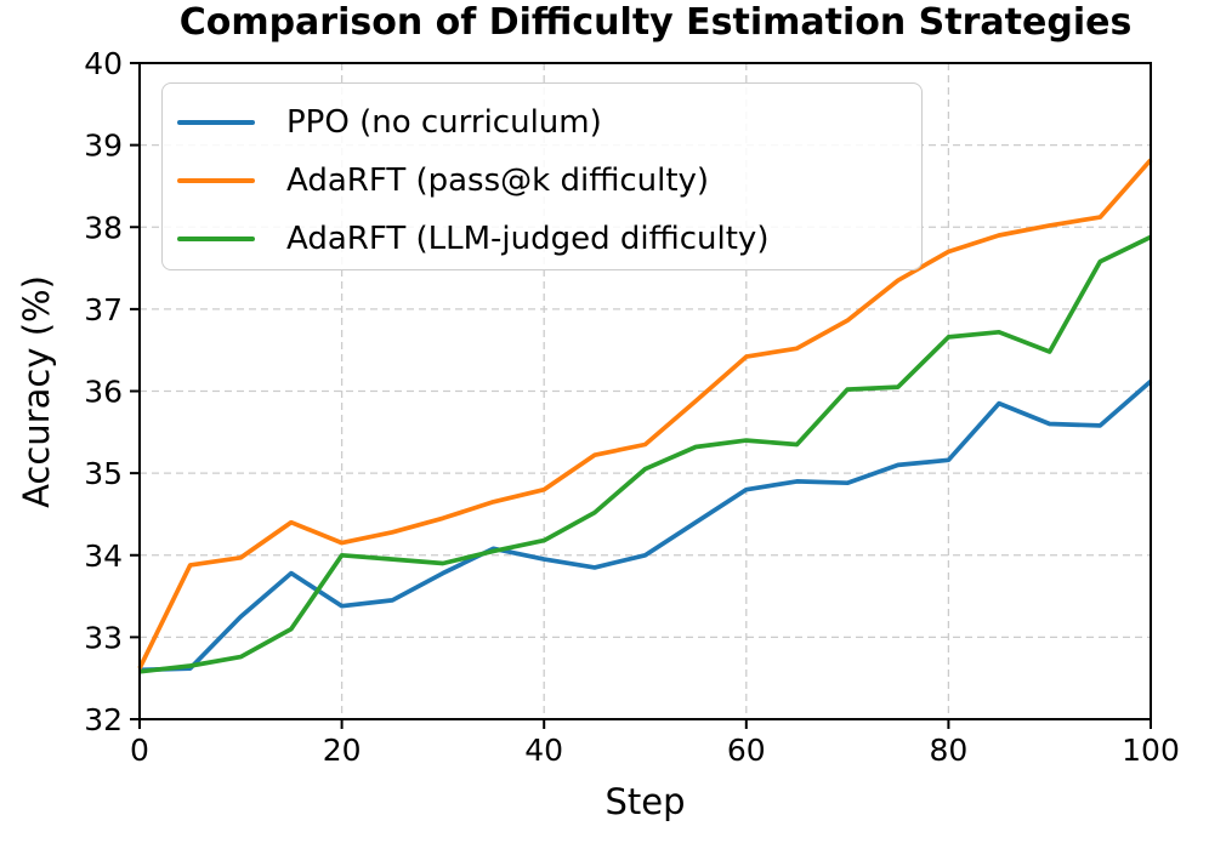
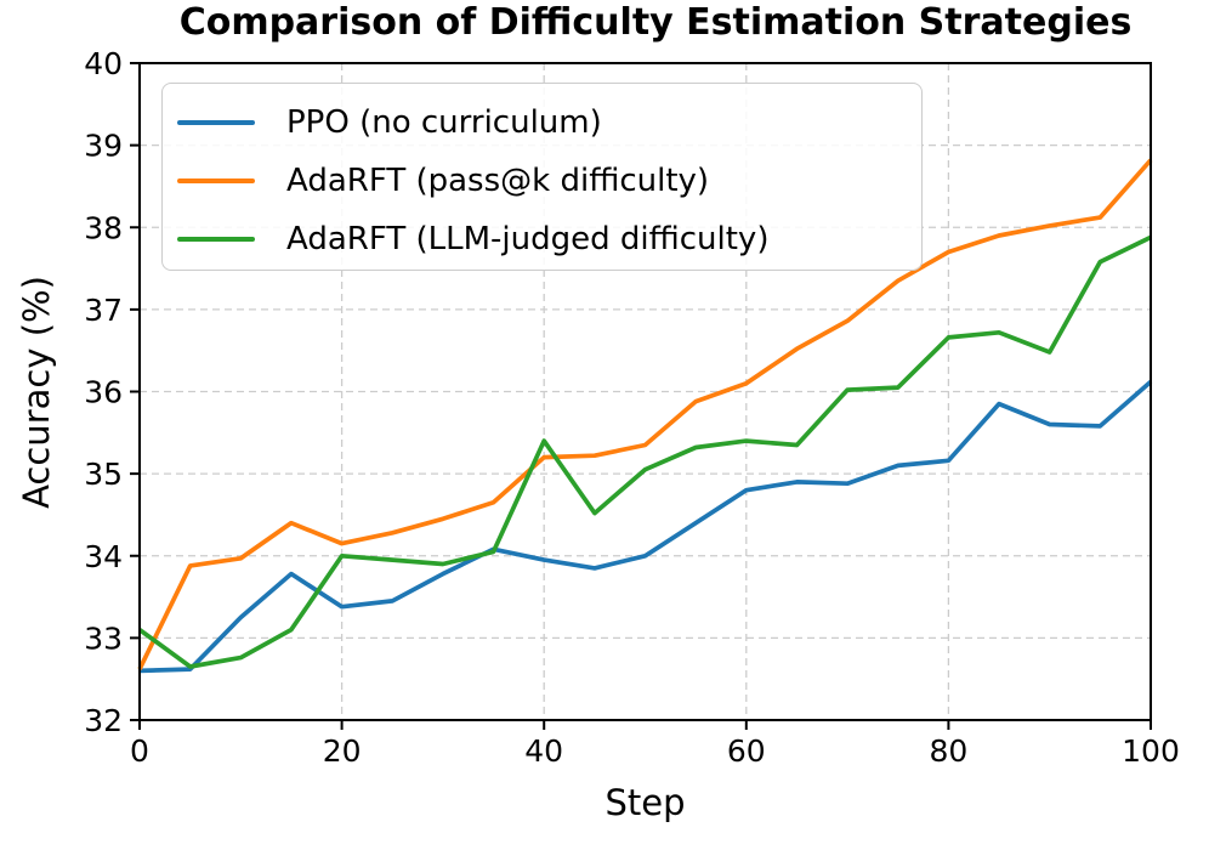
AdaRFT (LLM-judged difficulty)/0: 32.6 -> 33.1
AdaRFT (pass@k difficulty)/40: 34.8 -> 35.2
AdaRFT (LLM-judged difficulty)/40: 34.2 -> 35.4
AdaRFT (pass@k difficulty)/60: 36.4 -> 36.1
